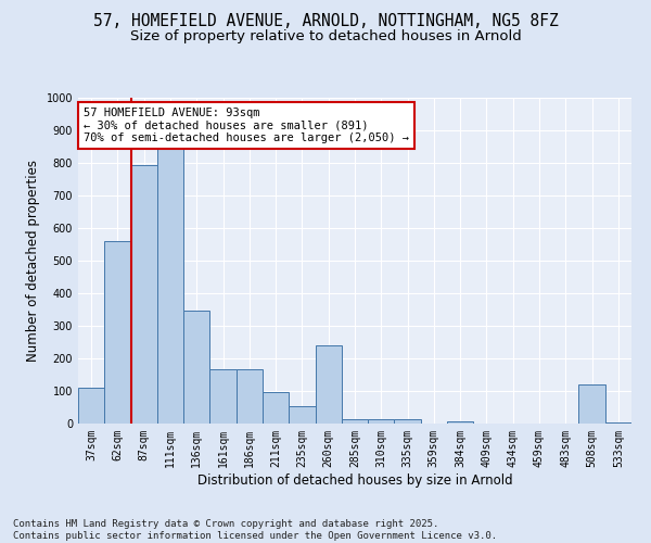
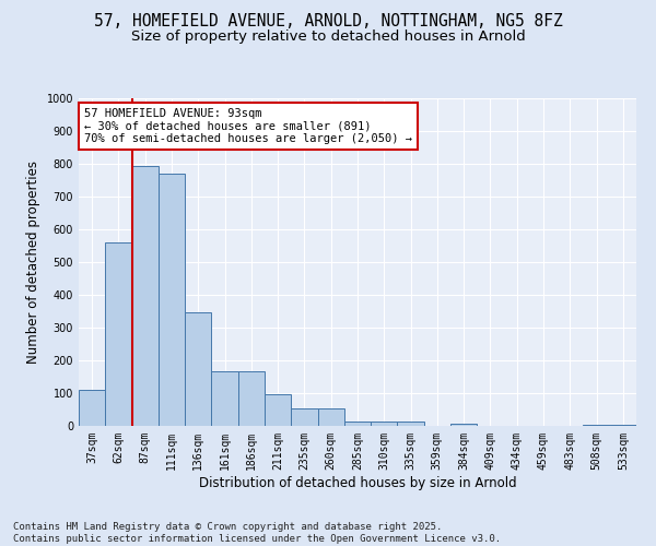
111sqm: 845 -> 770
260sqm: 240 -> 52
508sqm: 120 -> 5
